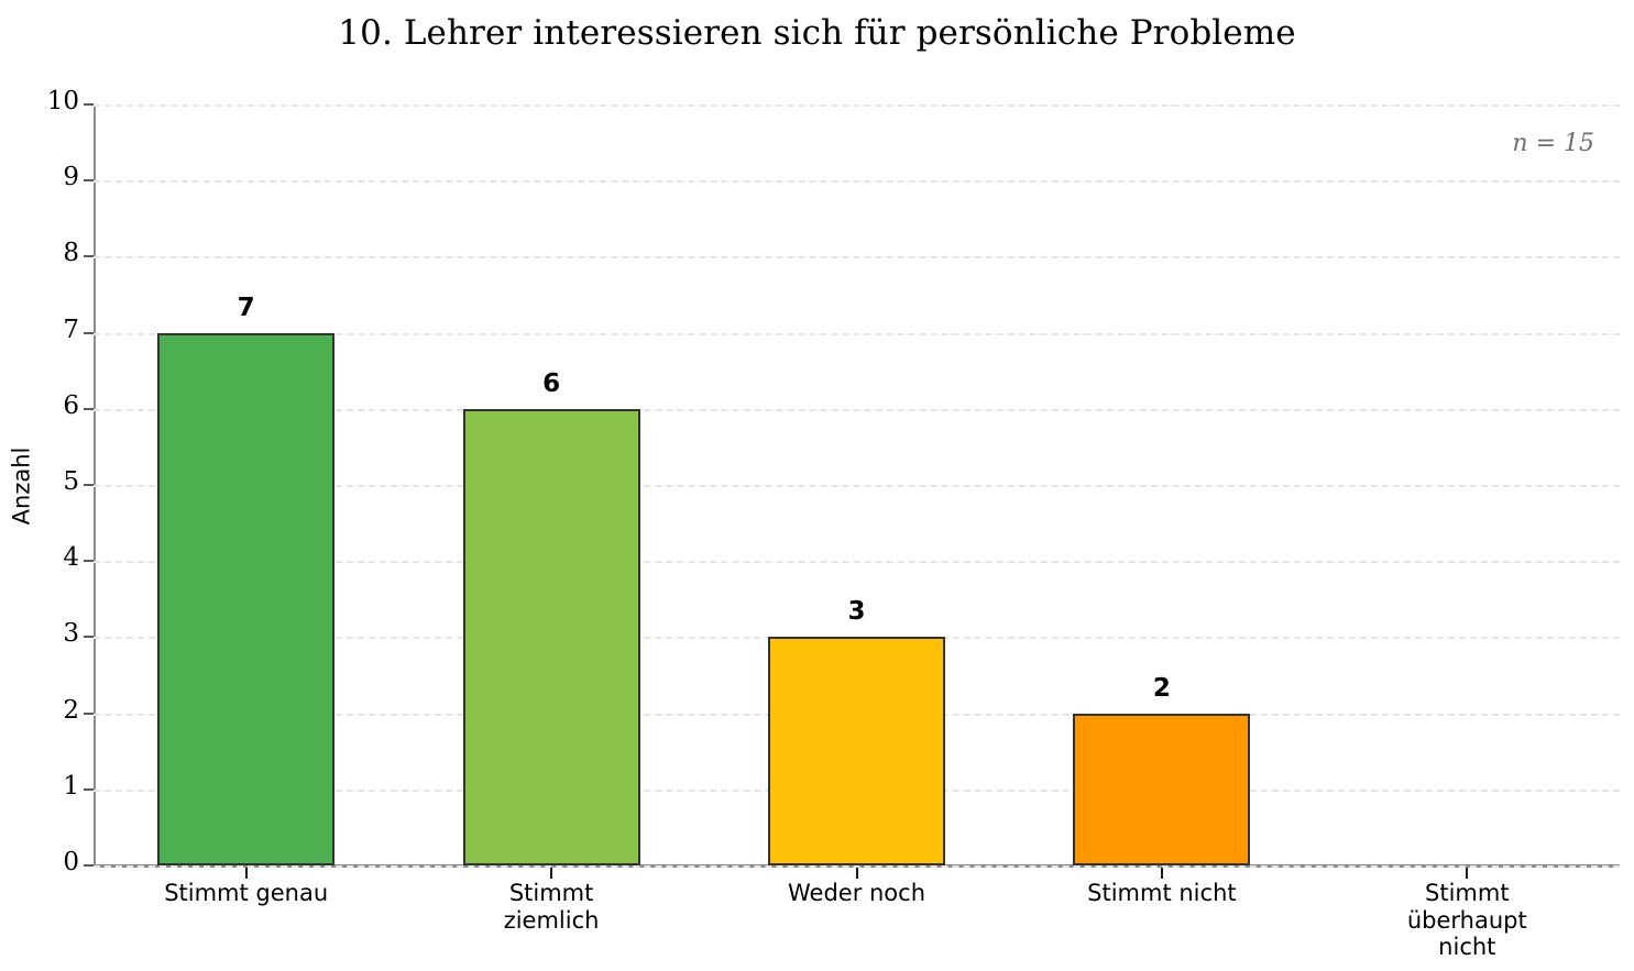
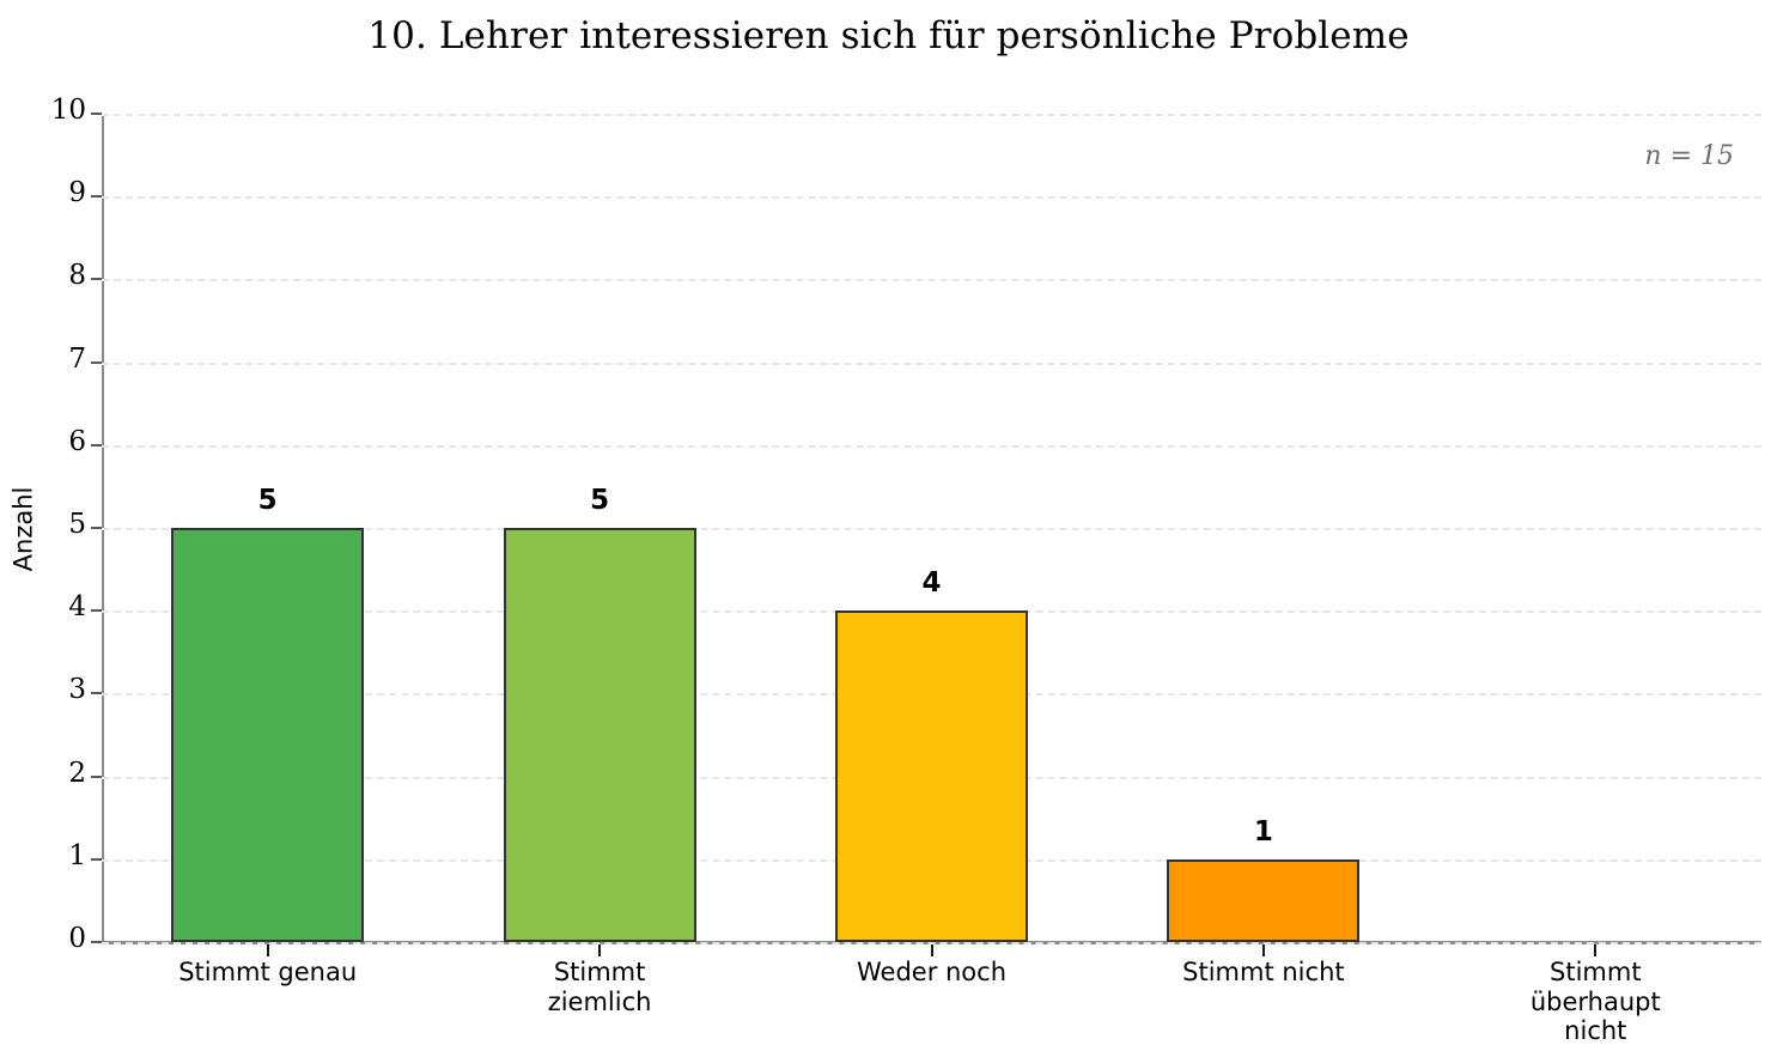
Stimmt genau: 7 -> 5
Stimmt ziemlich: 6 -> 5
Weder noch: 3 -> 4
Stimmt nicht: 2 -> 1
